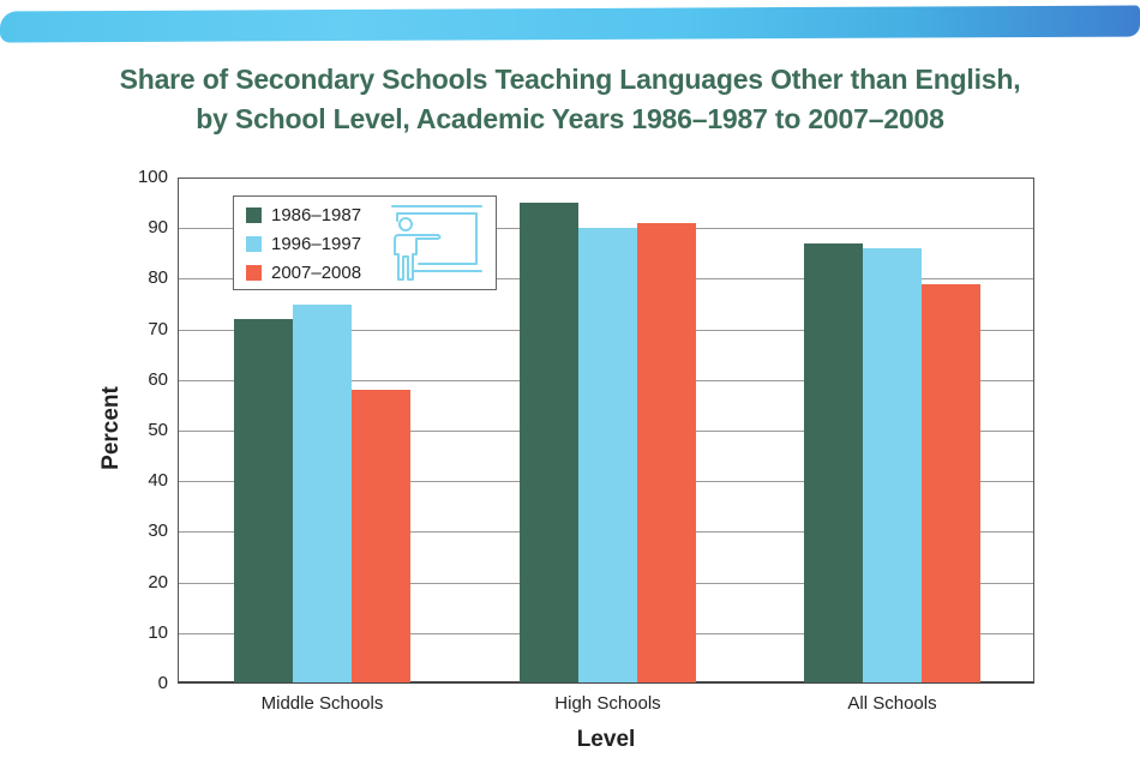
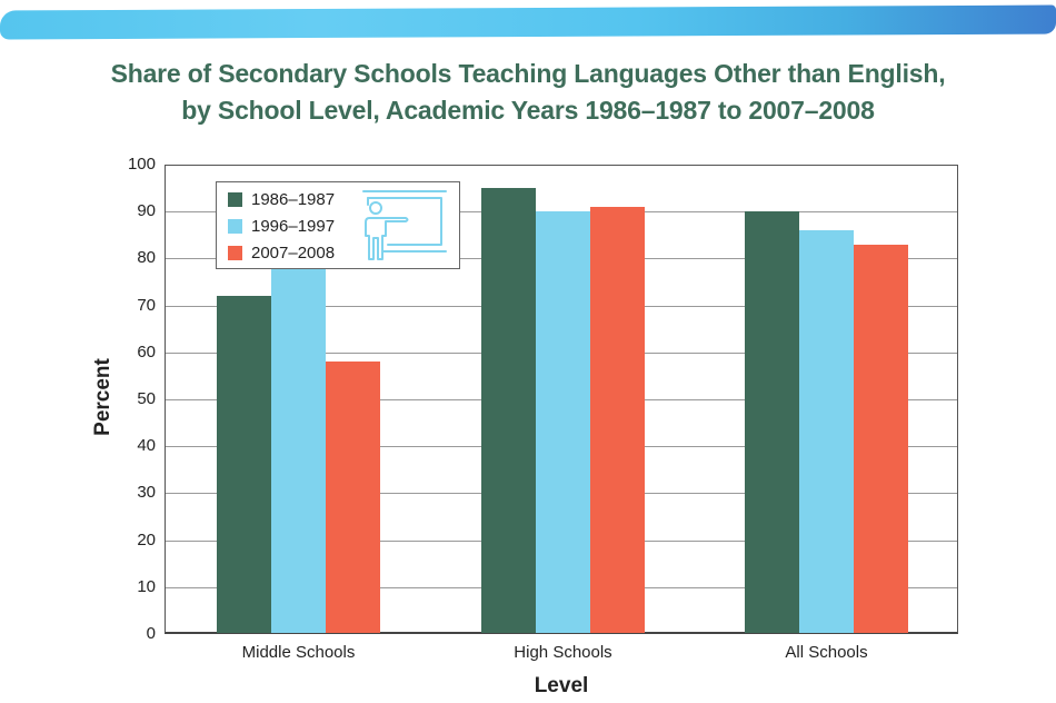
1996–1997/Middle Schools: 75 -> 79
1986–1987/All Schools: 87 -> 90
2007–2008/All Schools: 79 -> 83
